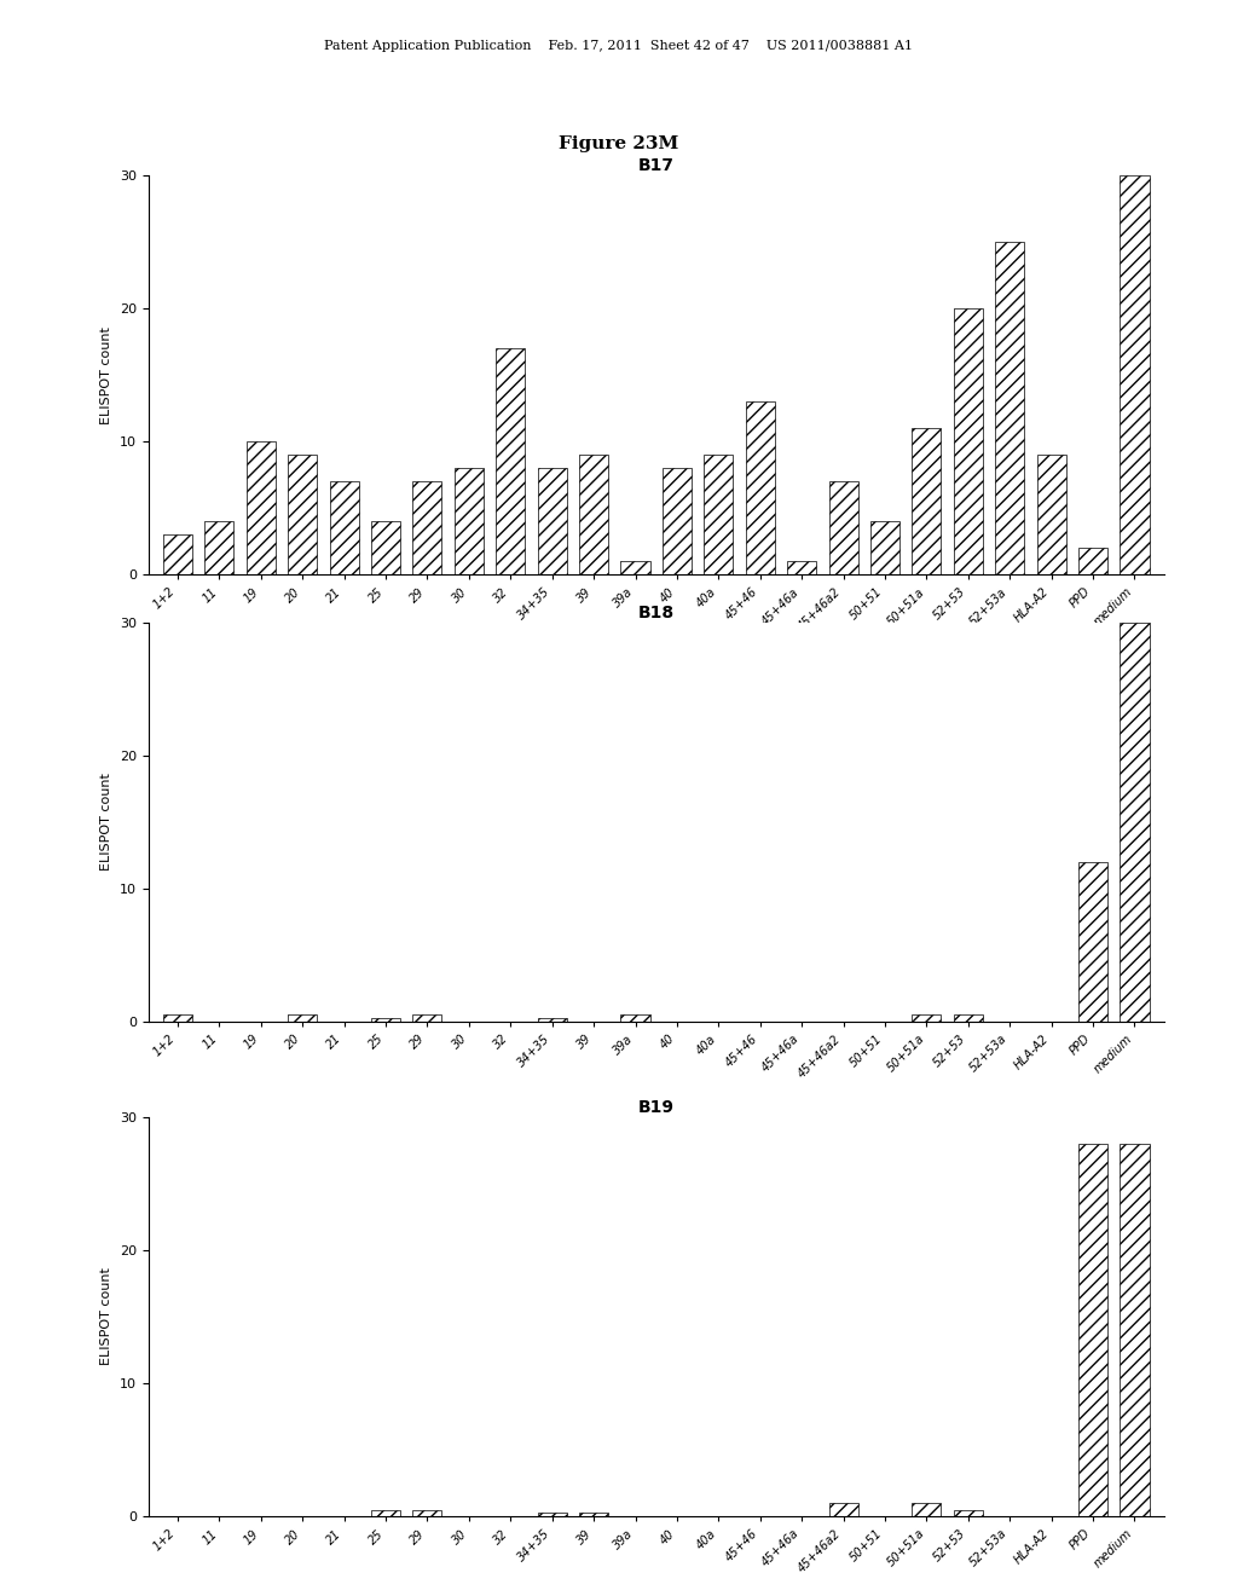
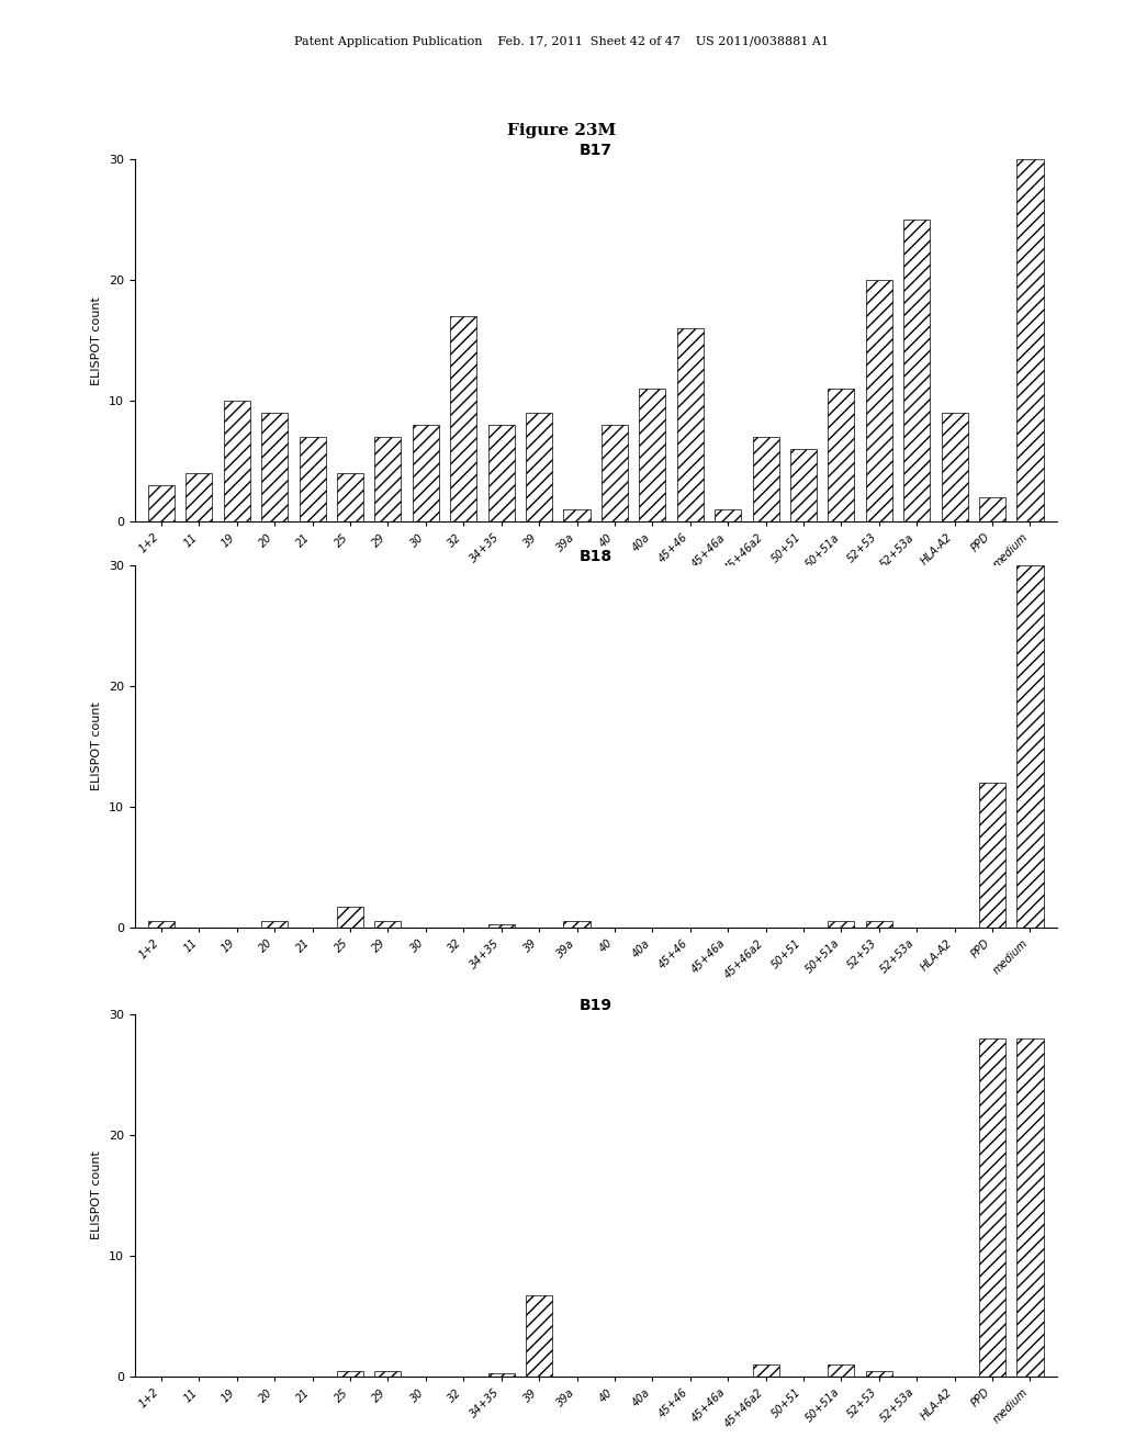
B17/40a: 9 -> 11
B17/45+46: 13 -> 16
B17/50+51: 4 -> 6
B18/25: 0.3 -> 1.7
B19/39: 0.3 -> 6.7
